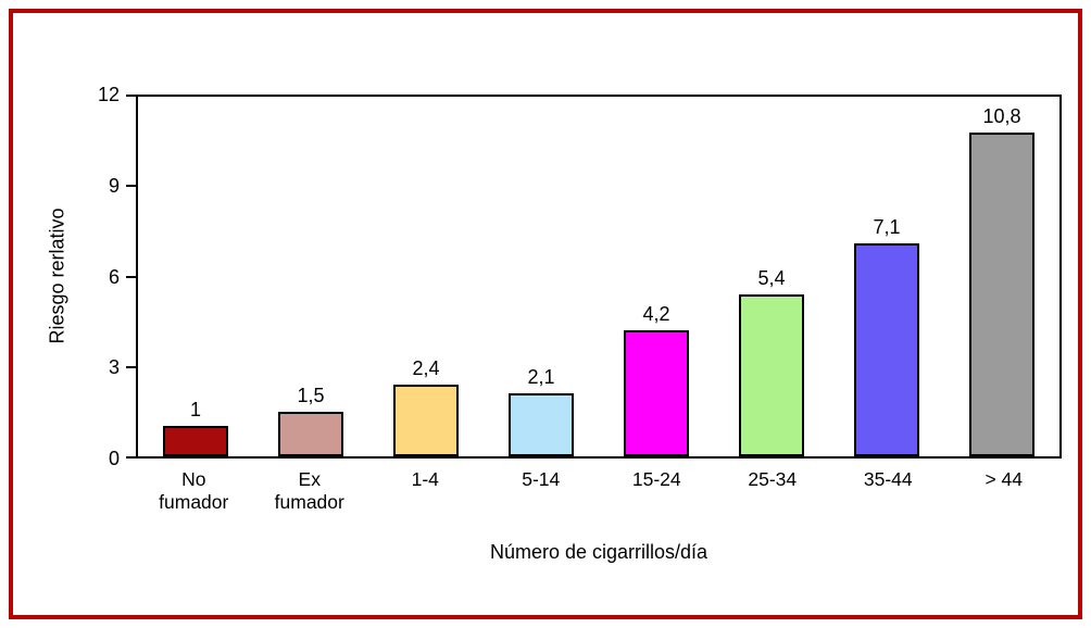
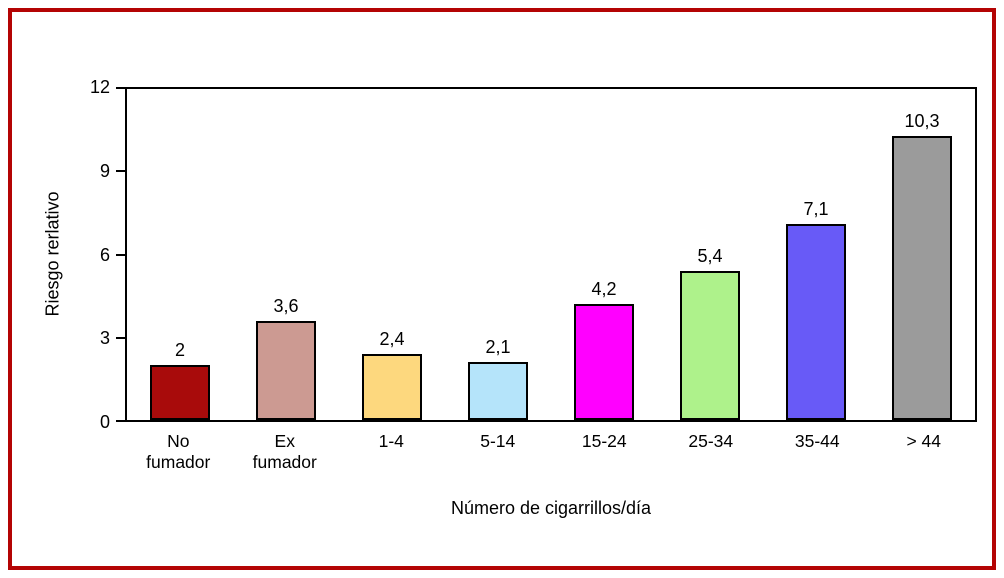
No fumador: 1 -> 2
Ex fumador: 1,5 -> 3,6
> 44: 10,8 -> 10,3
